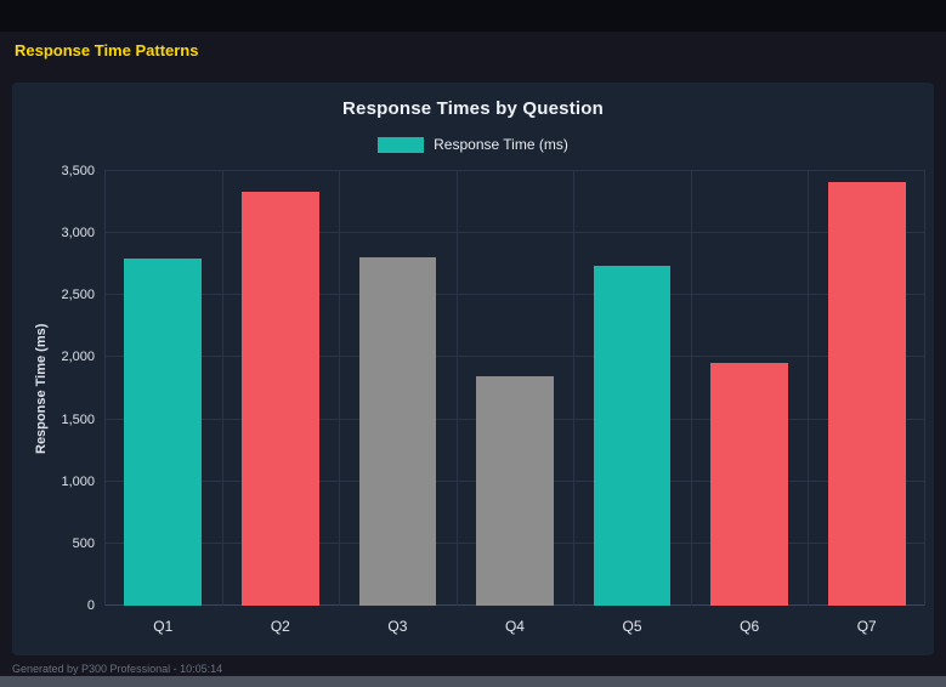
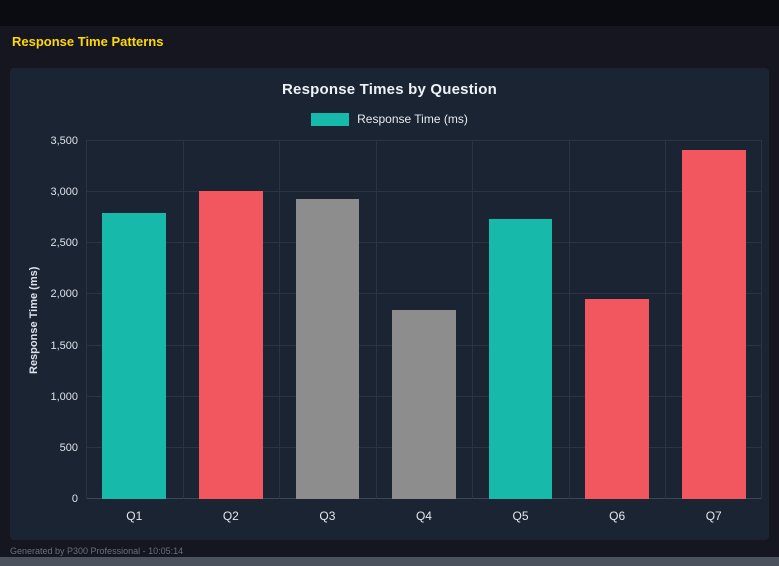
Q2: 3330 -> 3010
Q3: 2810 -> 2930
